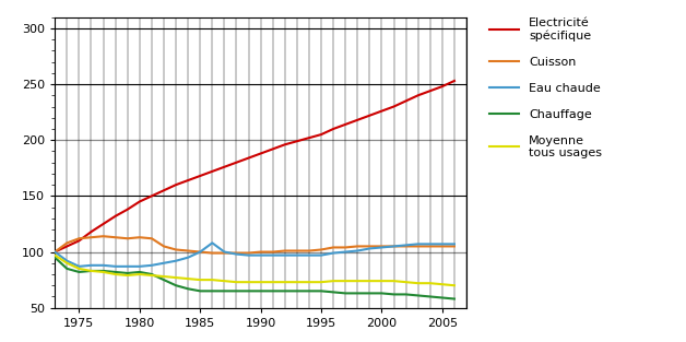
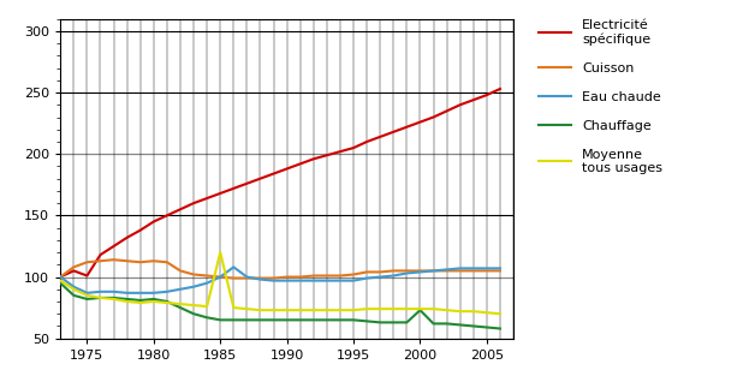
Electricité spécifique/1975: 110 -> 101
Moyenne tous usages/1985: 75 -> 120
Chauffage/2000: 63 -> 73
